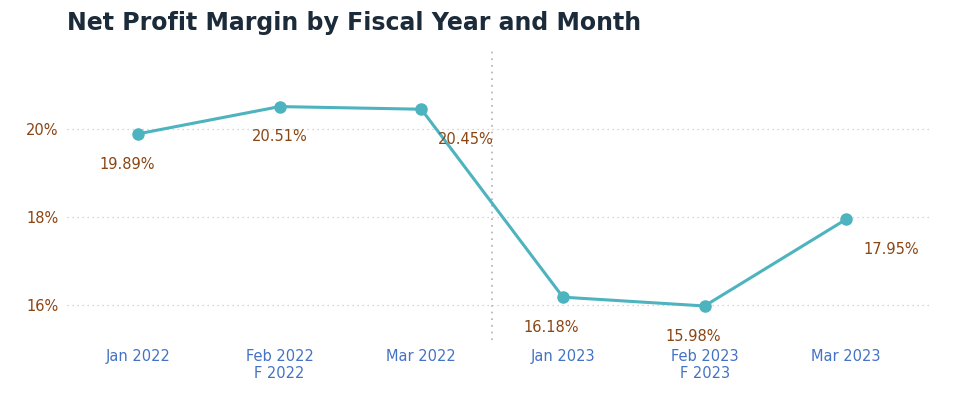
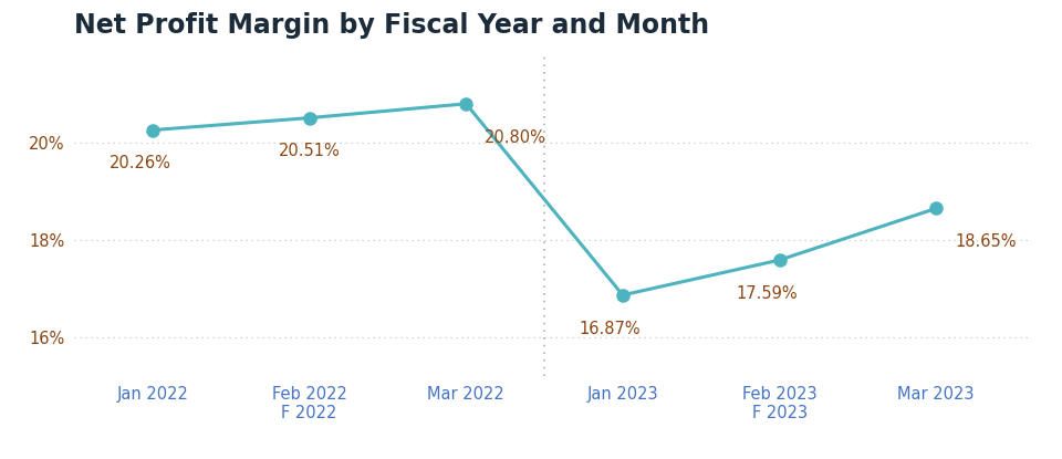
Jan 2022: 19.89% -> 20.26%
Mar 2022: 20.45% -> 20.80%
Jan 2023: 16.18% -> 16.87%
Feb 2023 F 2023: 15.98% -> 17.59%
Mar 2023: 17.95% -> 18.65%
